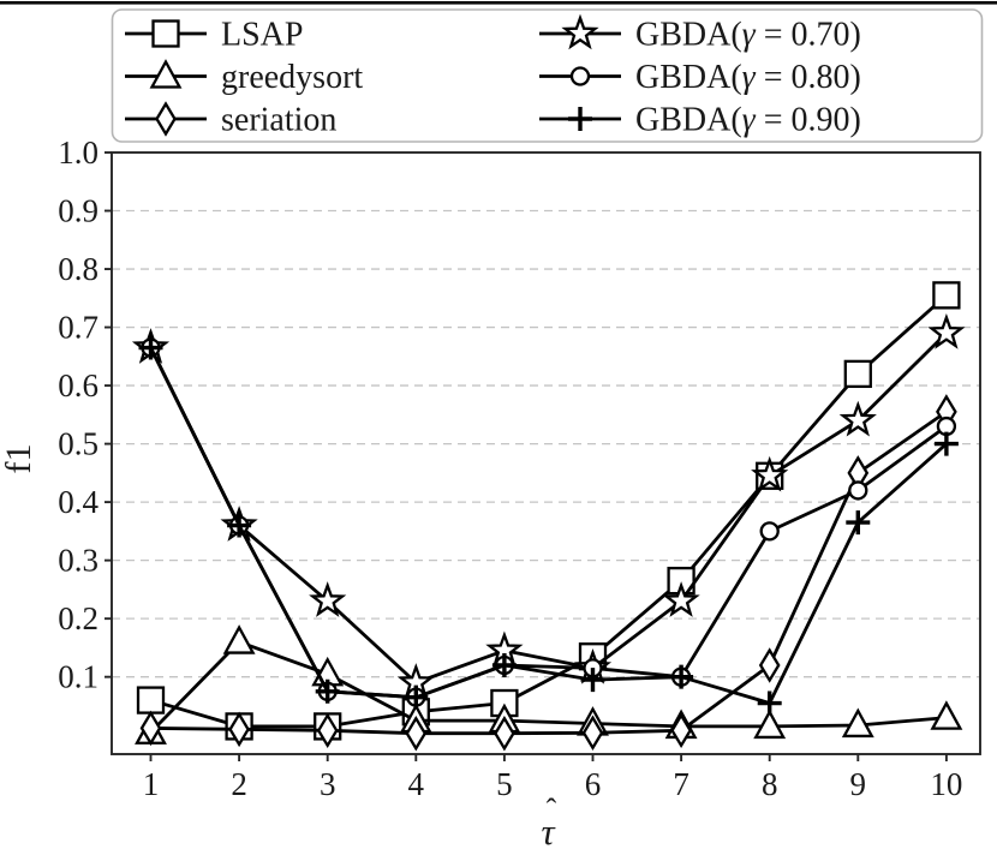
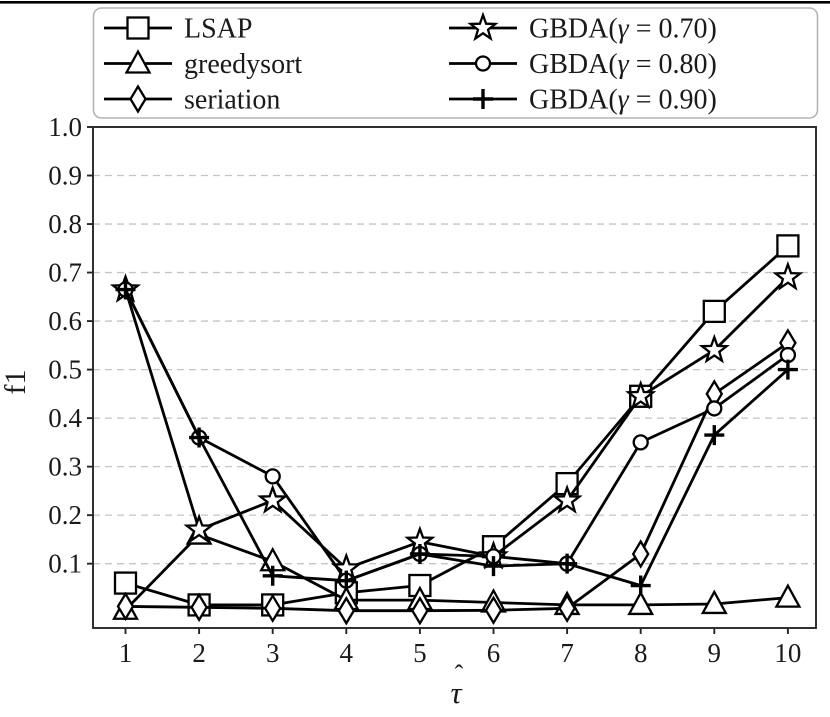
GBDA(γ = 0.70)/2: 0.36 -> 0.17
GBDA(γ = 0.80)/3: 0.07 -> 0.28
